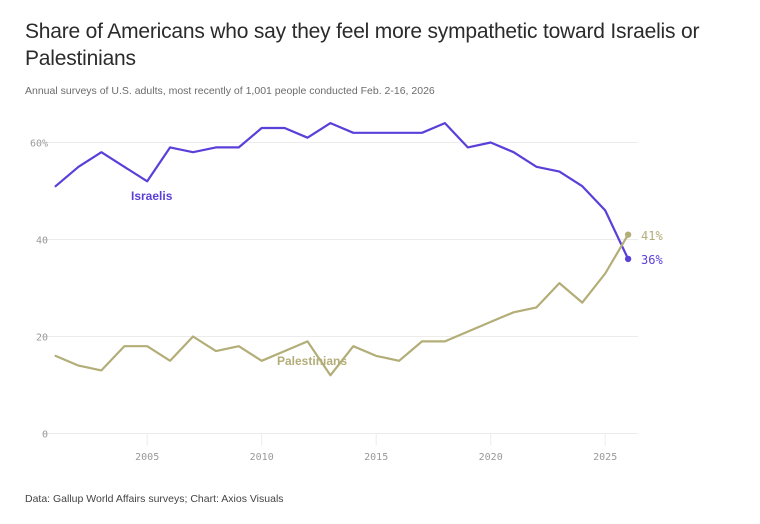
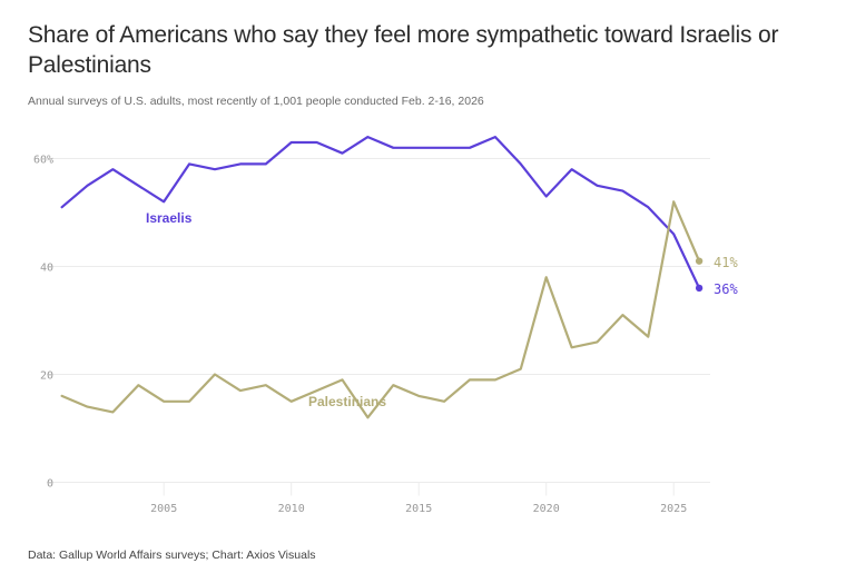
Palestinians/2005: 18% -> 15%
Israelis/2020: 60% -> 53%
Palestinians/2020: 23% -> 38%
Palestinians/2025: 33% -> 52%
